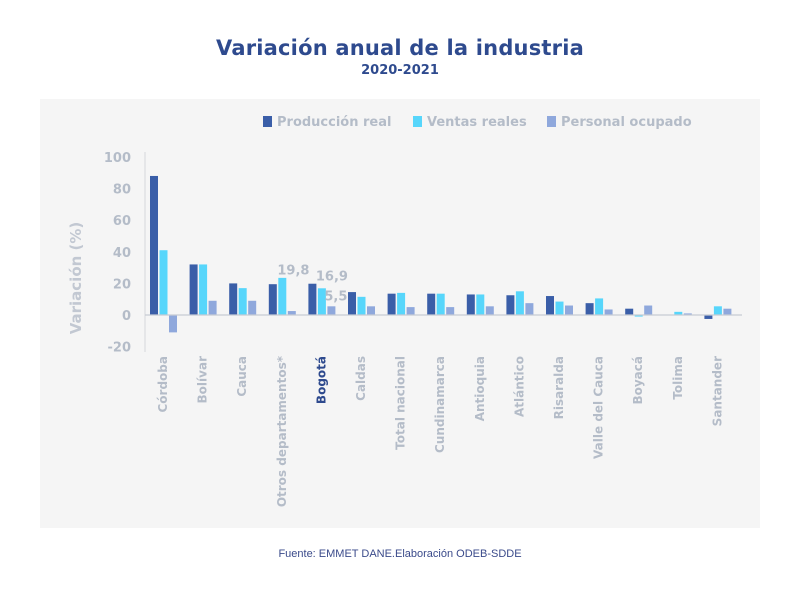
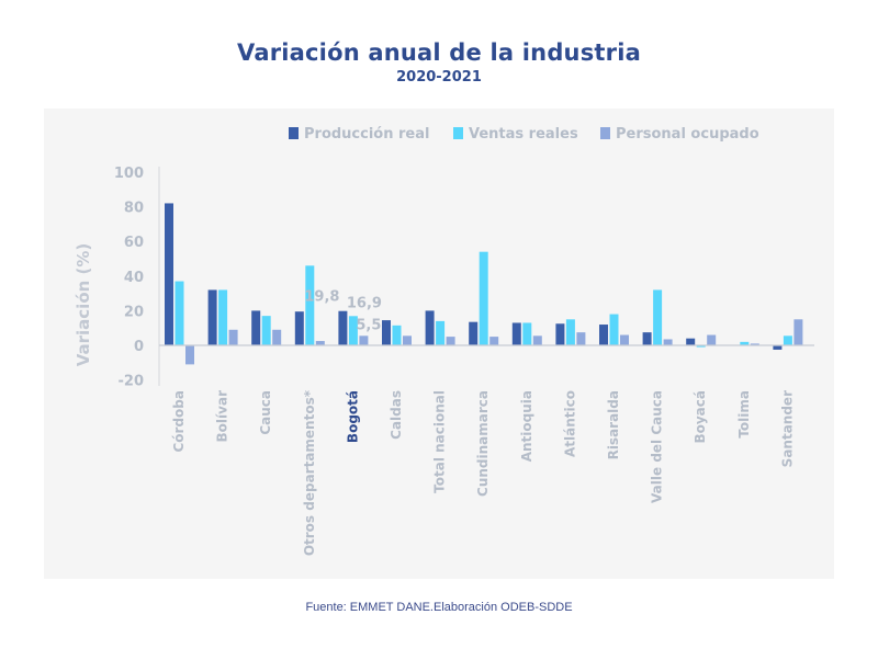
Producción real/Córdoba: 88 -> 82
Ventas reales/Córdoba: 41 -> 37
Ventas reales/Otros departamentos*: 24 -> 46
Producción real/Total nacional: 14 -> 20
Ventas reales/Cundinamarca: 14 -> 54
Ventas reales/Risaralda: 8 -> 18
Ventas reales/Valle del Cauca: 10 -> 32
Personal ocupado/Santander: 4 -> 15
